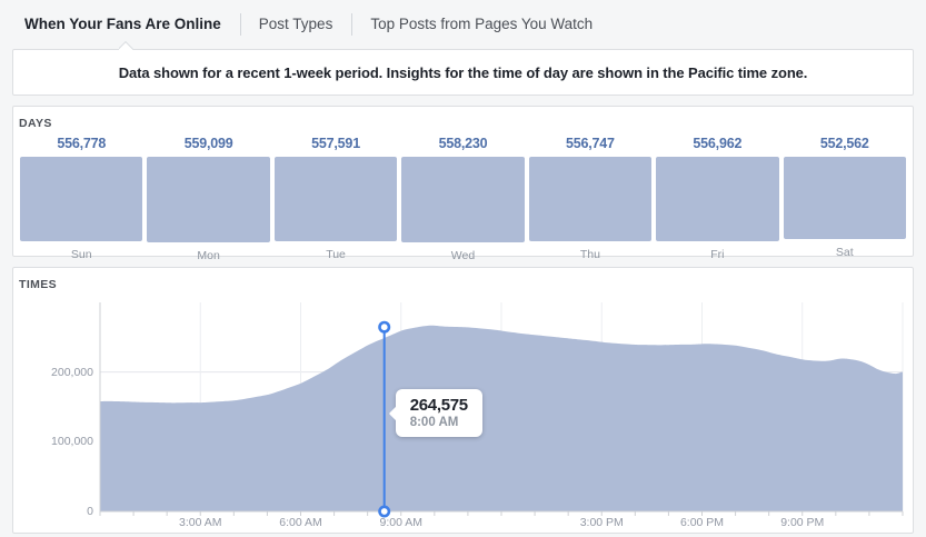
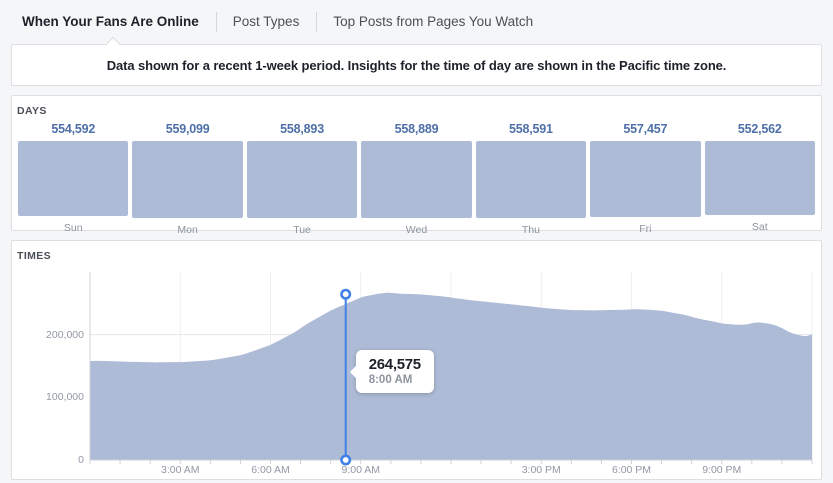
DAYS/Sun: 556,778 -> 554,592
DAYS/Tue: 557,591 -> 558,893
DAYS/Wed: 558,230 -> 558,889
DAYS/Thu: 556,747 -> 558,591
DAYS/Fri: 556,962 -> 557,457
